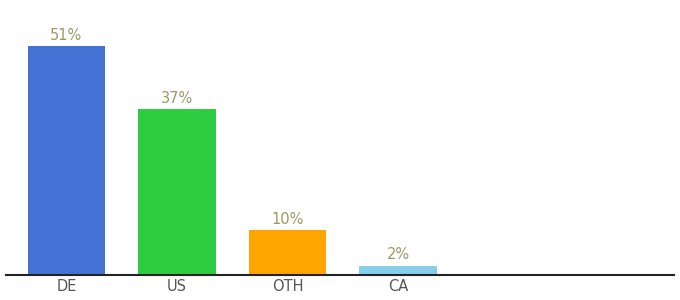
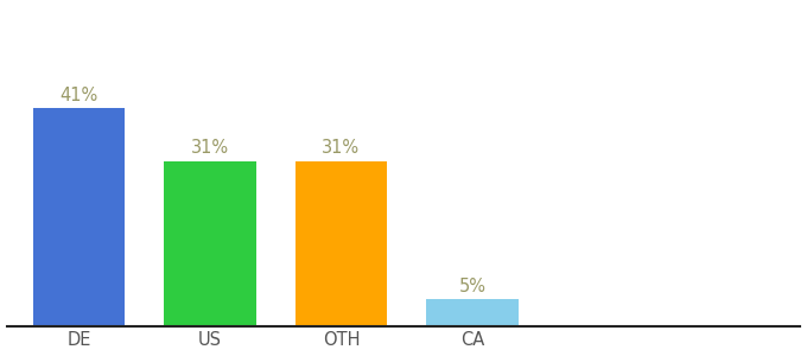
DE: 51% -> 41%
US: 37% -> 31%
OTH: 10% -> 31%
CA: 2% -> 5%
